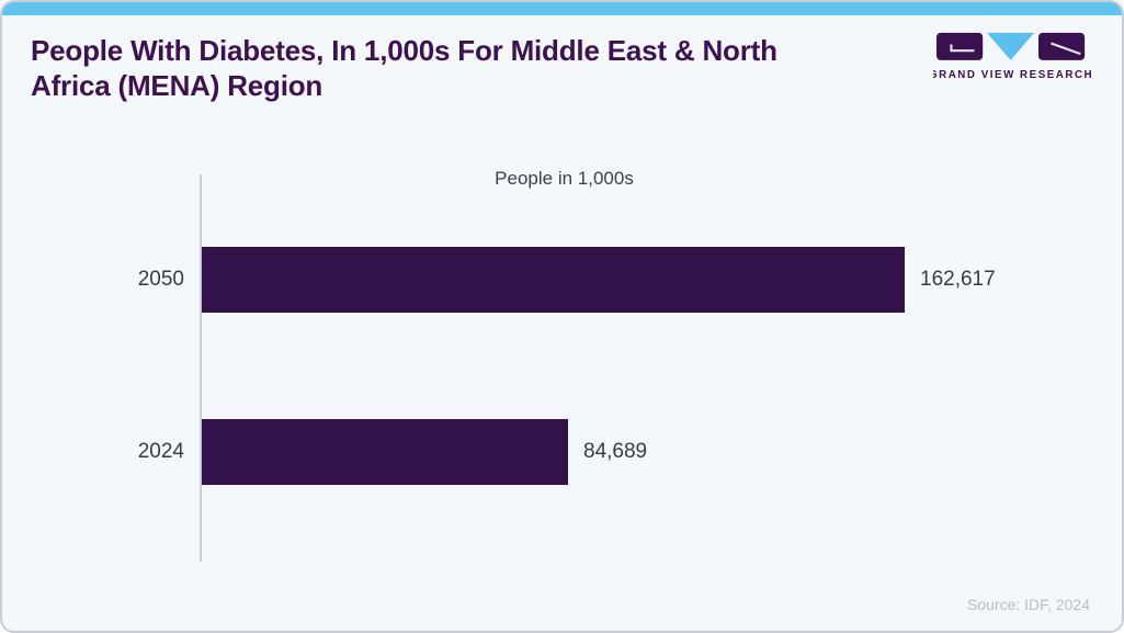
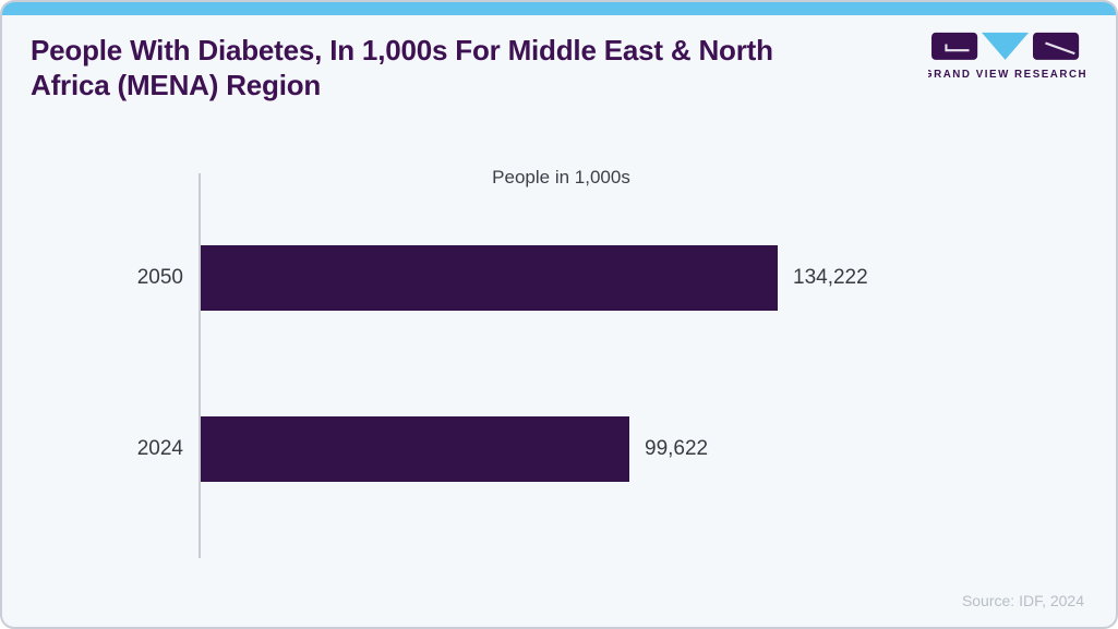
2050: 162,617 -> 134,222
2024: 84,689 -> 99,622
